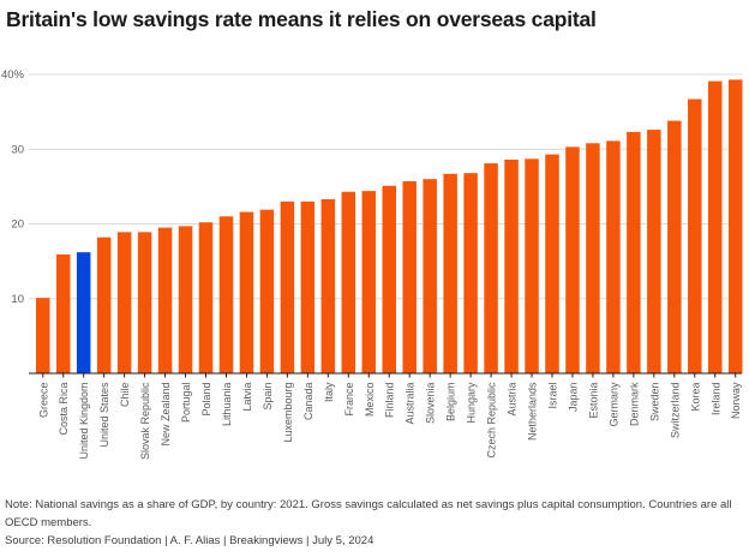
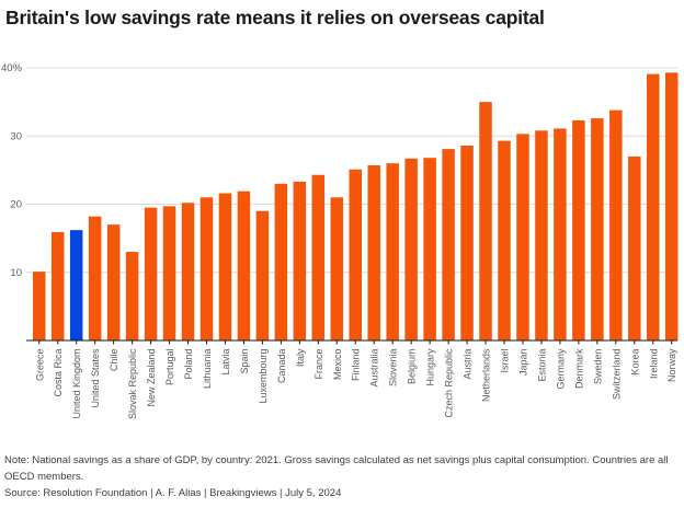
Chile: 19% -> 17%
Slovak Republic: 19% -> 13%
Luxembourg: 23% -> 19%
Mexico: 24% -> 21%
Netherlands: 29% -> 35%
Korea: 37% -> 27%
